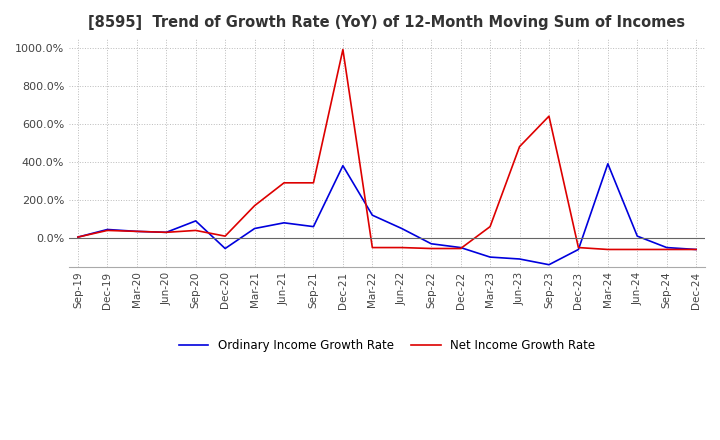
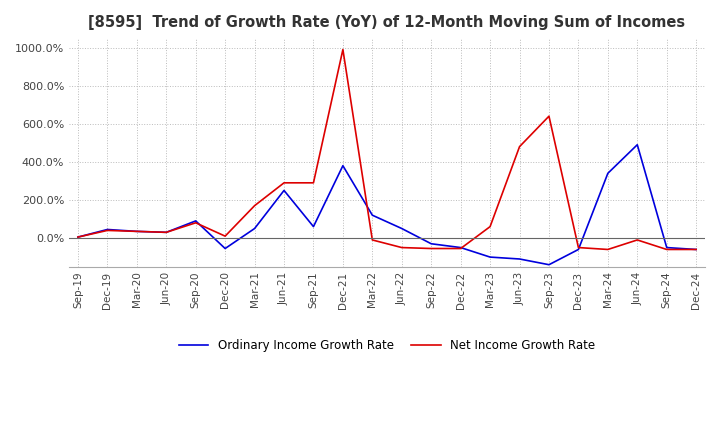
Net Income Growth Rate/Sep-20: 40% -> 80%
Ordinary Income Growth Rate/Jun-21: 80% -> 250%
Net Income Growth Rate/Mar-22: -50% -> -10%
Ordinary Income Growth Rate/Mar-24: 390% -> 340%
Ordinary Income Growth Rate/Jun-24: 10% -> 490%
Net Income Growth Rate/Jun-24: -60% -> -10%
